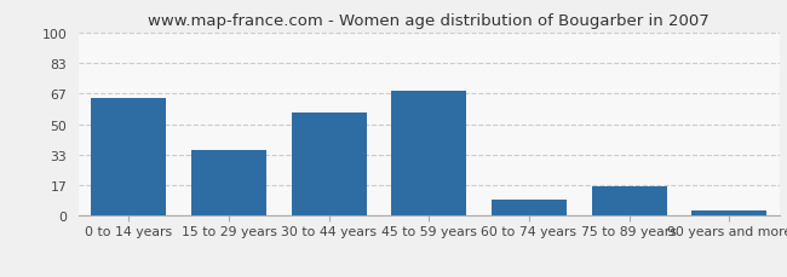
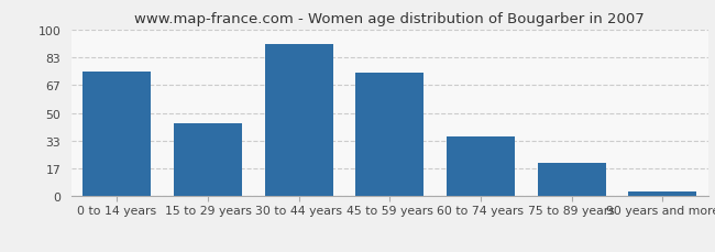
0 to 14 years: 64 -> 75
15 to 29 years: 36 -> 44
30 to 44 years: 56 -> 91
45 to 59 years: 68 -> 74
60 to 74 years: 9 -> 36
75 to 89 years: 16 -> 20
